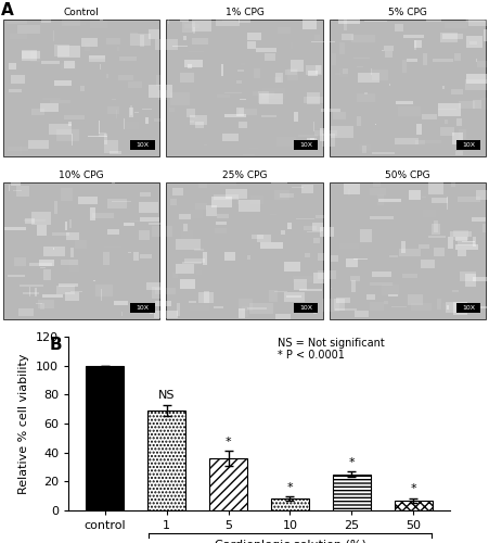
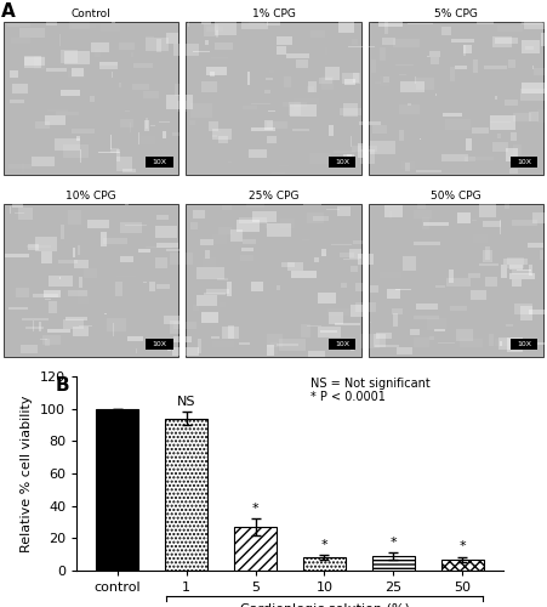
1: 69 -> 94
5: 36 -> 27
25: 25 -> 9
